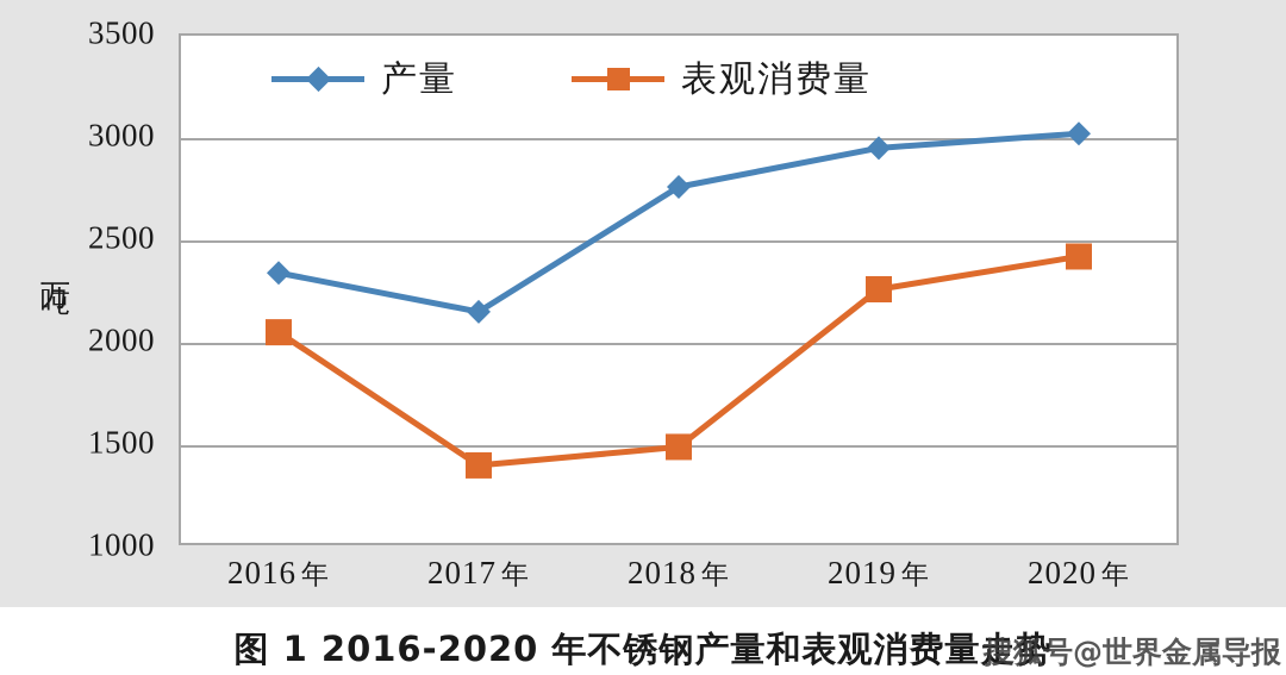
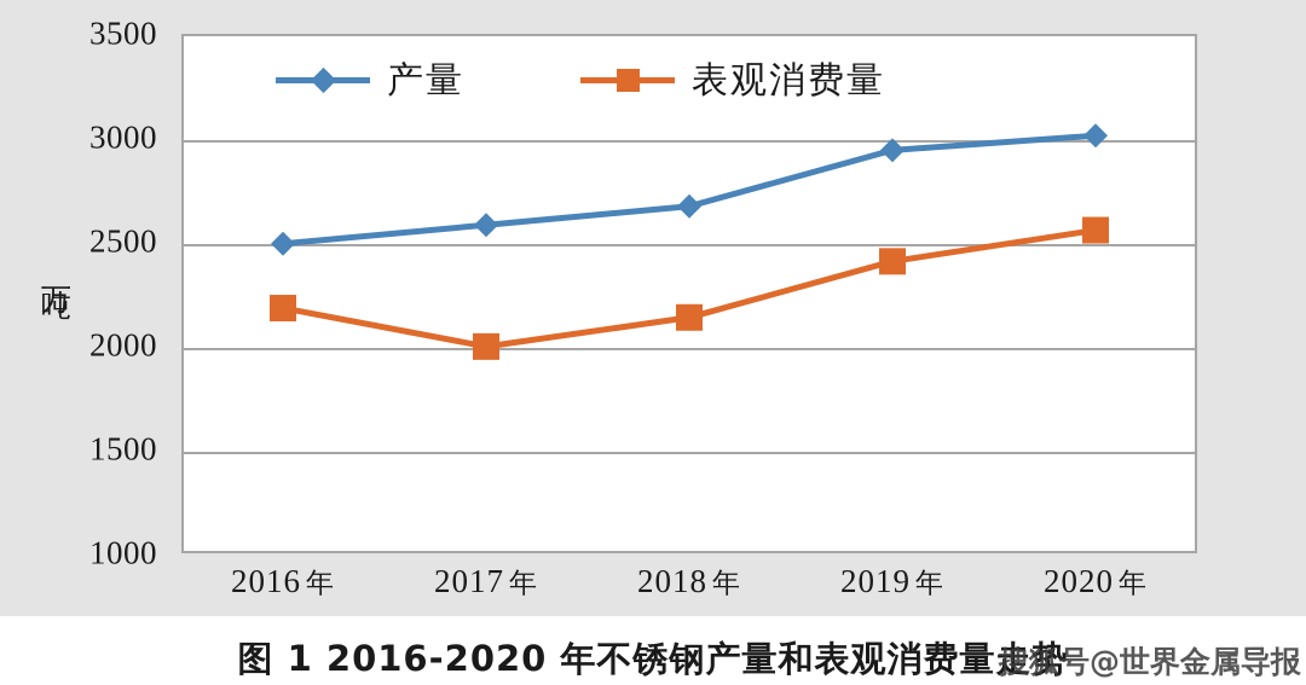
产量/2016 年: 2330 -> 2490
表观消费量/2016 年: 2040 -> 2180
产量/2017 年: 2140 -> 2580
表观消费量/2017 年: 1390 -> 2000
产量/2018 年: 2750 -> 2670
表观消费量/2018 年: 1480 -> 2140
表观消费量/2019 年: 2250 -> 2400
表观消费量/2020 年: 2410 -> 2560
